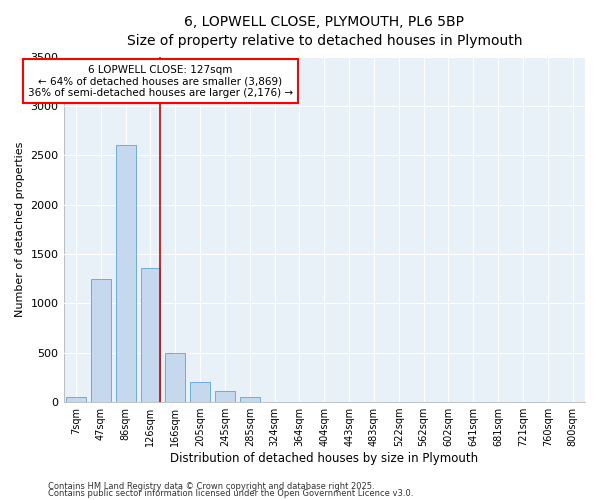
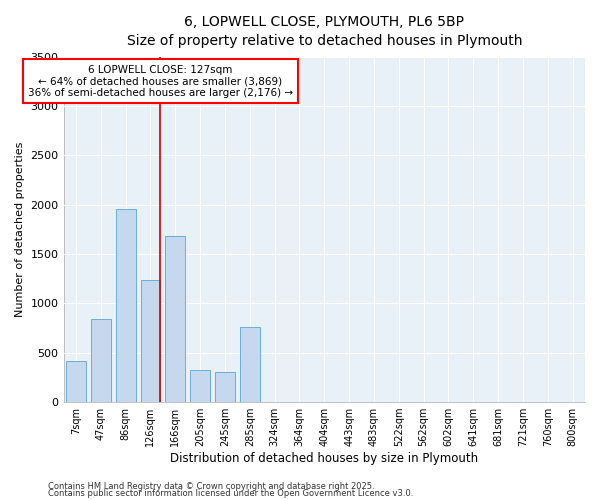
7sqm: 60 -> 420
47sqm: 1250 -> 840
86sqm: 2600 -> 1960
126sqm: 1360 -> 1240
166sqm: 500 -> 1680
205sqm: 200 -> 320
245sqm: 110 -> 300
285sqm: 60 -> 760
